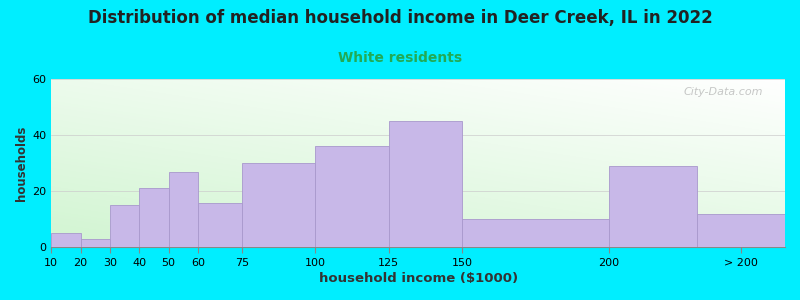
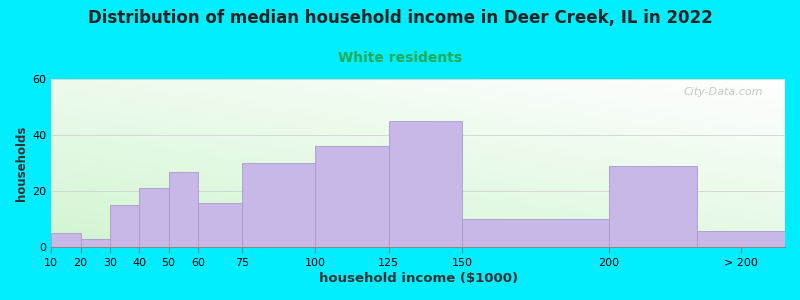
> 200: 12 -> 6
